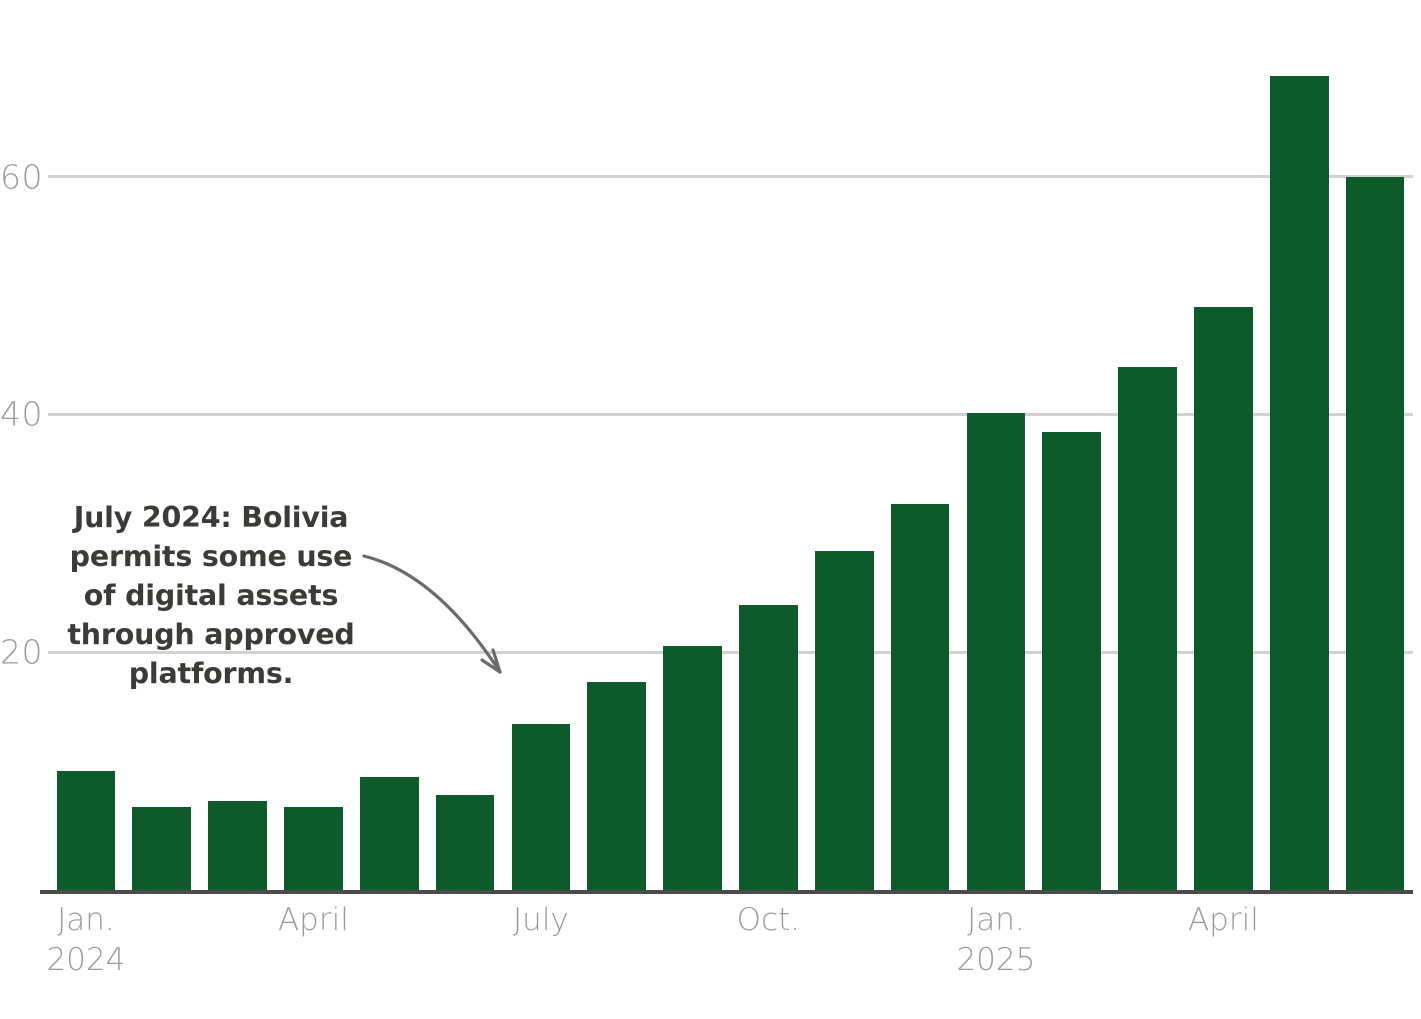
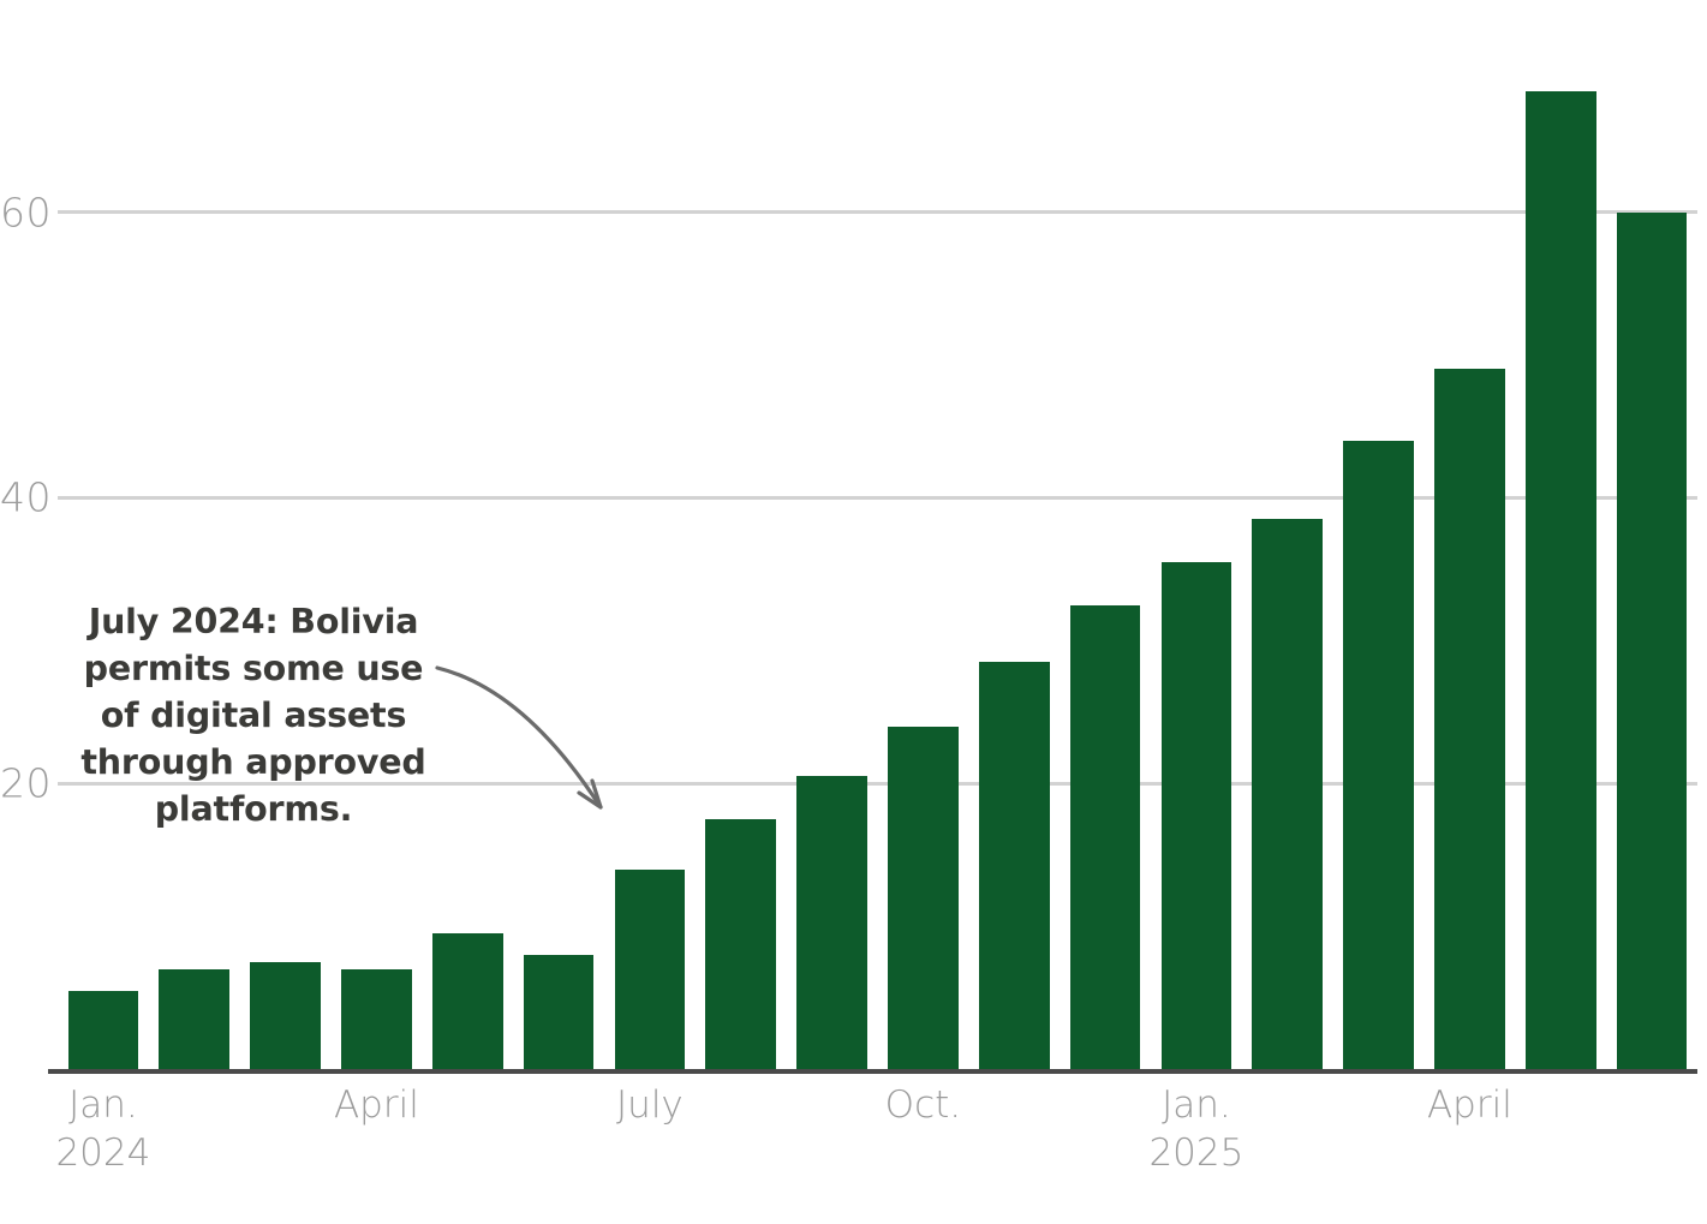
Jan. 2024: 10.0 -> 5.5
Jan. 2025: 40.1 -> 35.5
